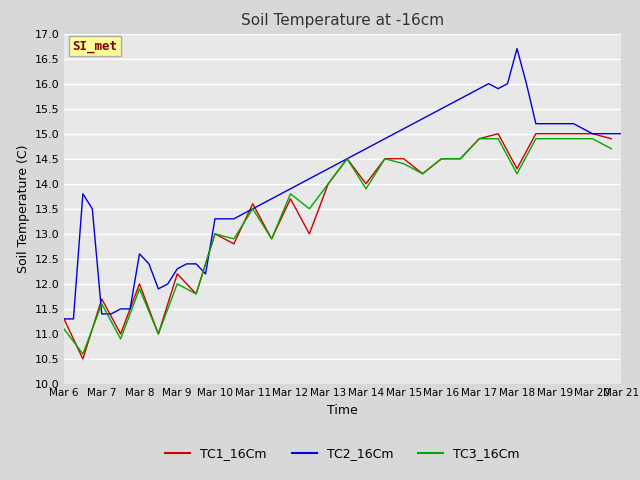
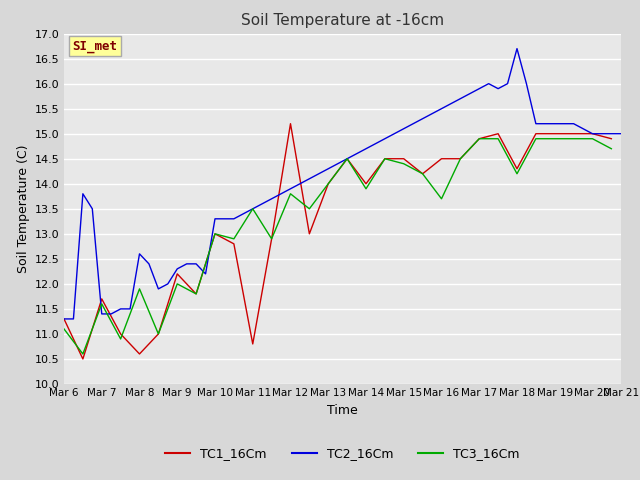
TC1_16Cm/Mar 8: 12.0 -> 10.6
TC1_16Cm/Mar 11: 13.6 -> 10.8
TC1_16Cm/Mar 12: 13.7 -> 15.2
TC3_16Cm/Mar 16: 14.5 -> 13.7
